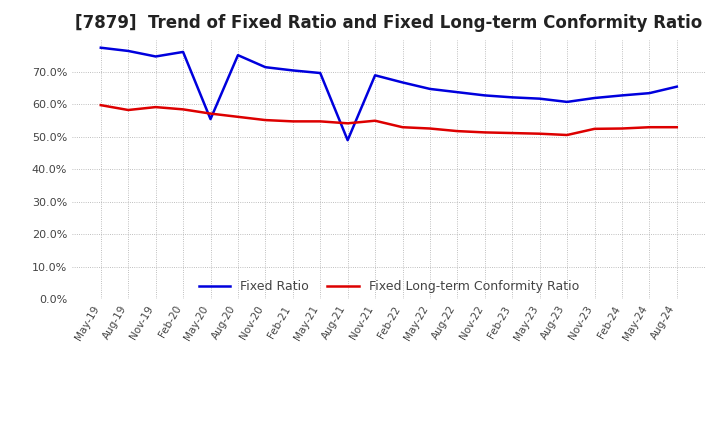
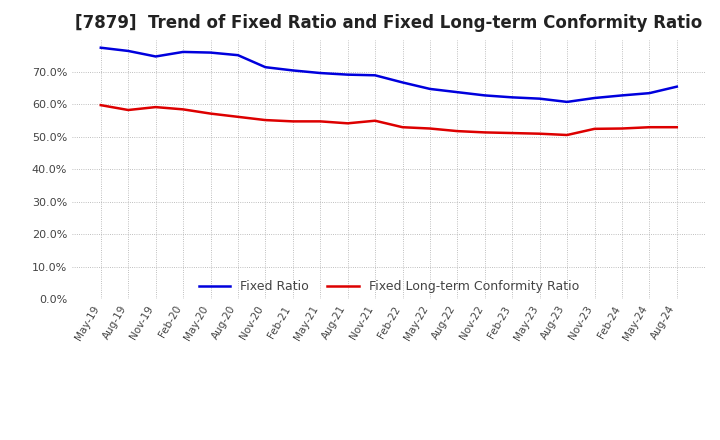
Fixed Ratio/May-20: 55.5% -> 76.0%
Fixed Ratio/Aug-21: 49.0% -> 69.2%
